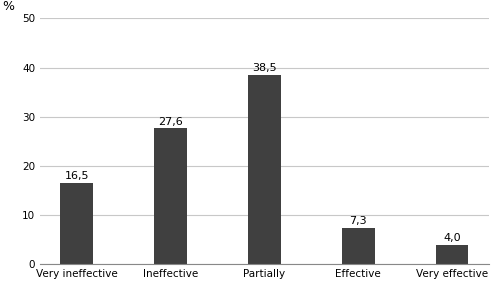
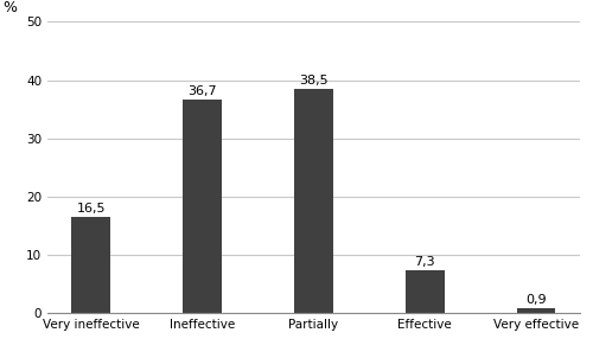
Ineffective: 27,6 -> 36,7
Very effective: 4,0 -> 0,9
